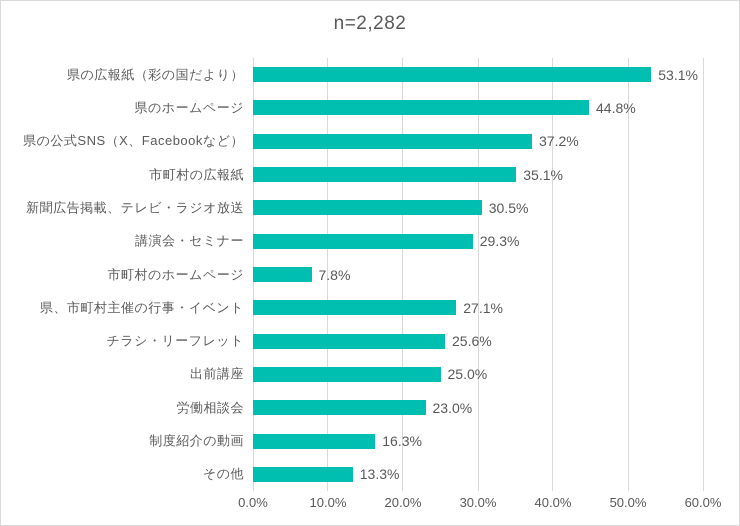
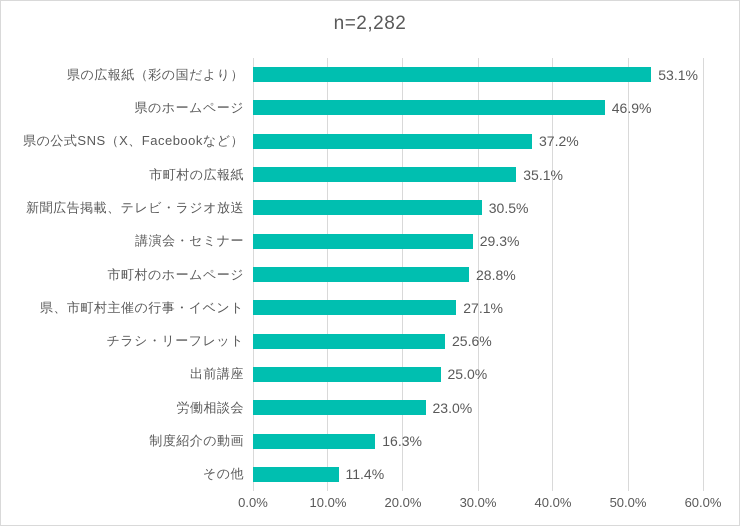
県のホームページ: 44.8% -> 46.9%
市町村のホームページ: 7.8% -> 28.8%
その他: 13.3% -> 11.4%
